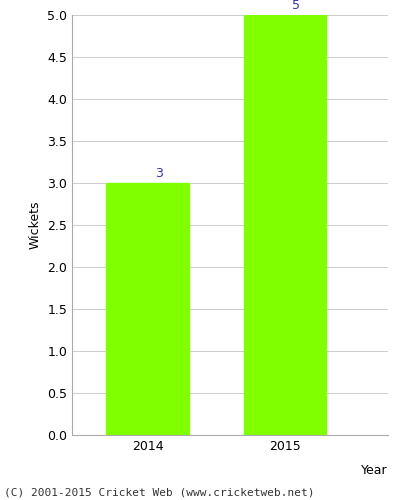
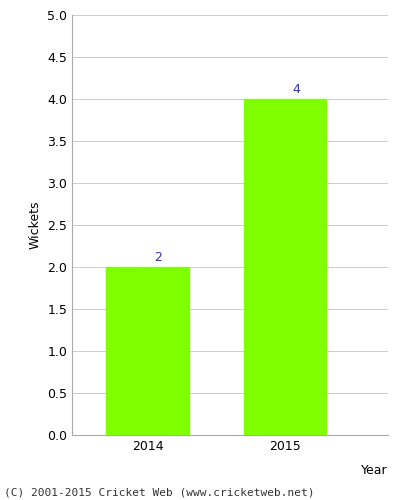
2014: 3 -> 2
2015: 5 -> 4
